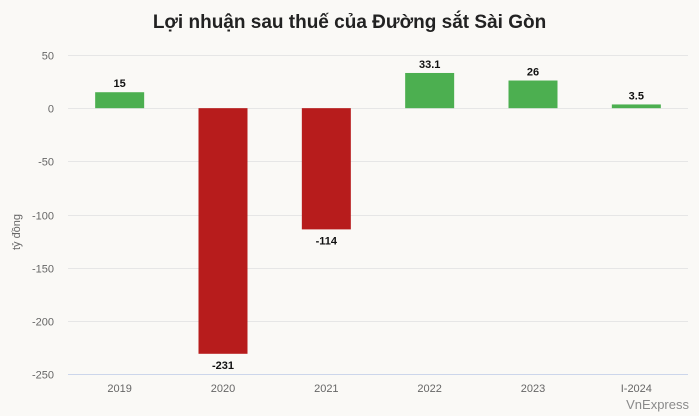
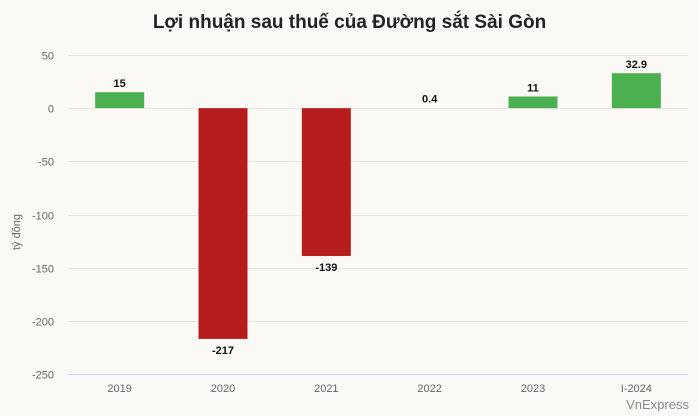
2020: -231 -> -217
2021: -114 -> -139
2022: 33.1 -> 0.4
2023: 26 -> 11
I-2024: 3.5 -> 32.9
